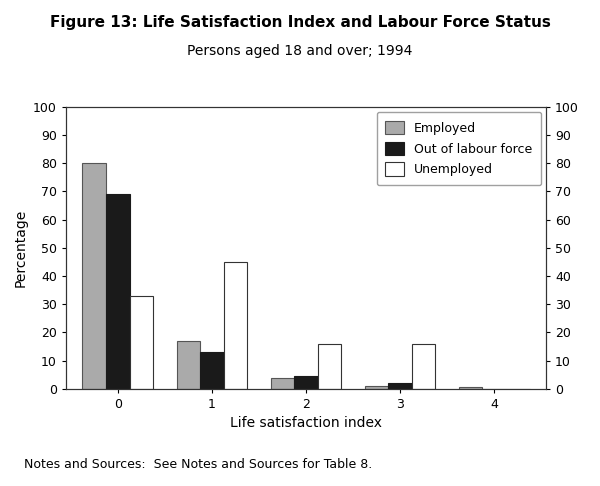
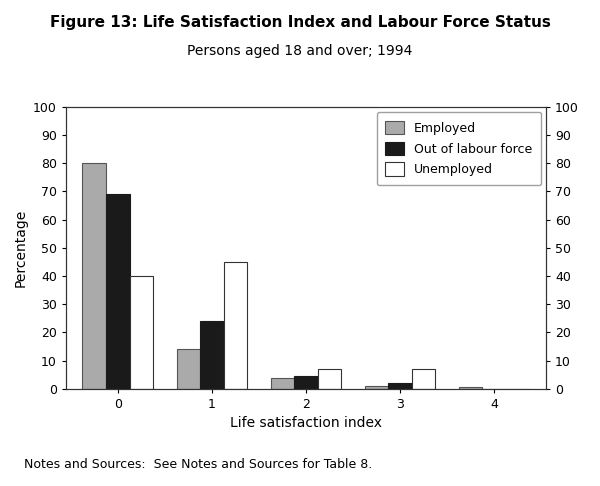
Unemployed/0: 33 -> 40
Employed/1: 17.0 -> 14.0
Out of labour force/1: 13.0 -> 24.0
Unemployed/2: 16 -> 7
Unemployed/3: 16 -> 7
